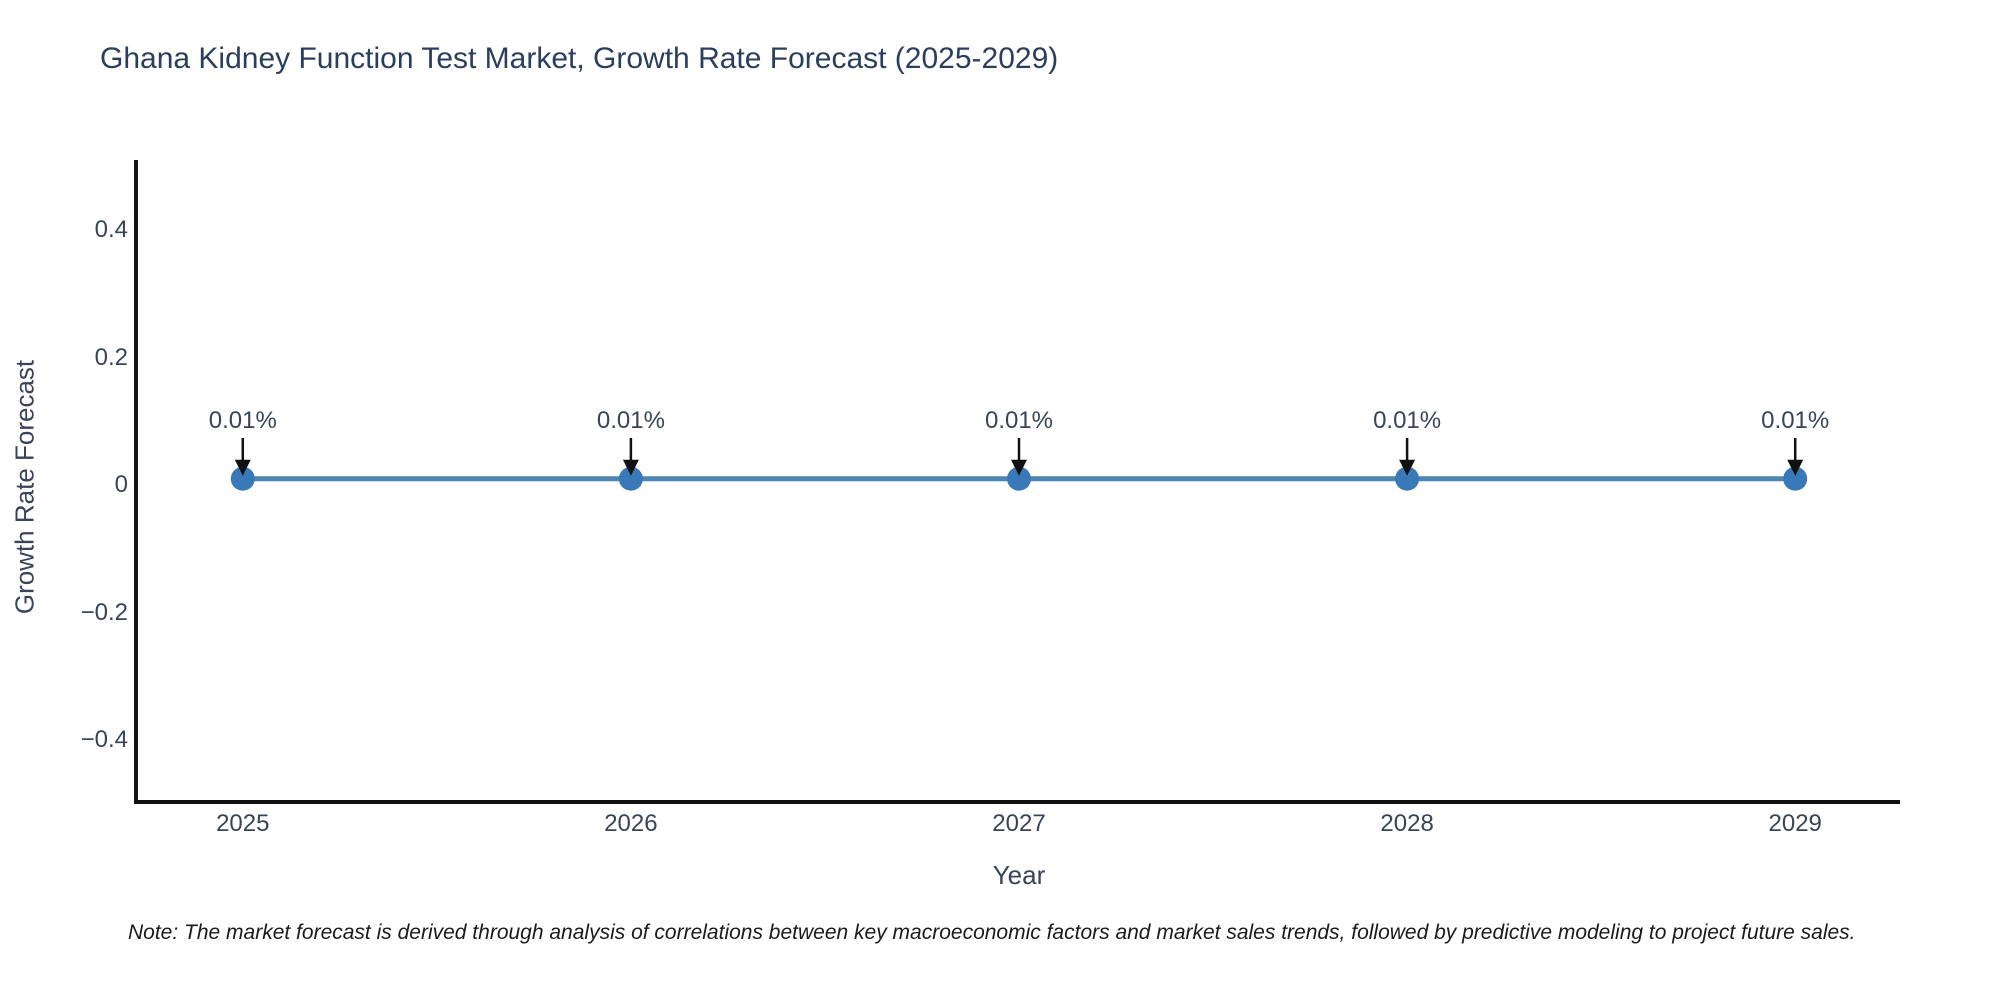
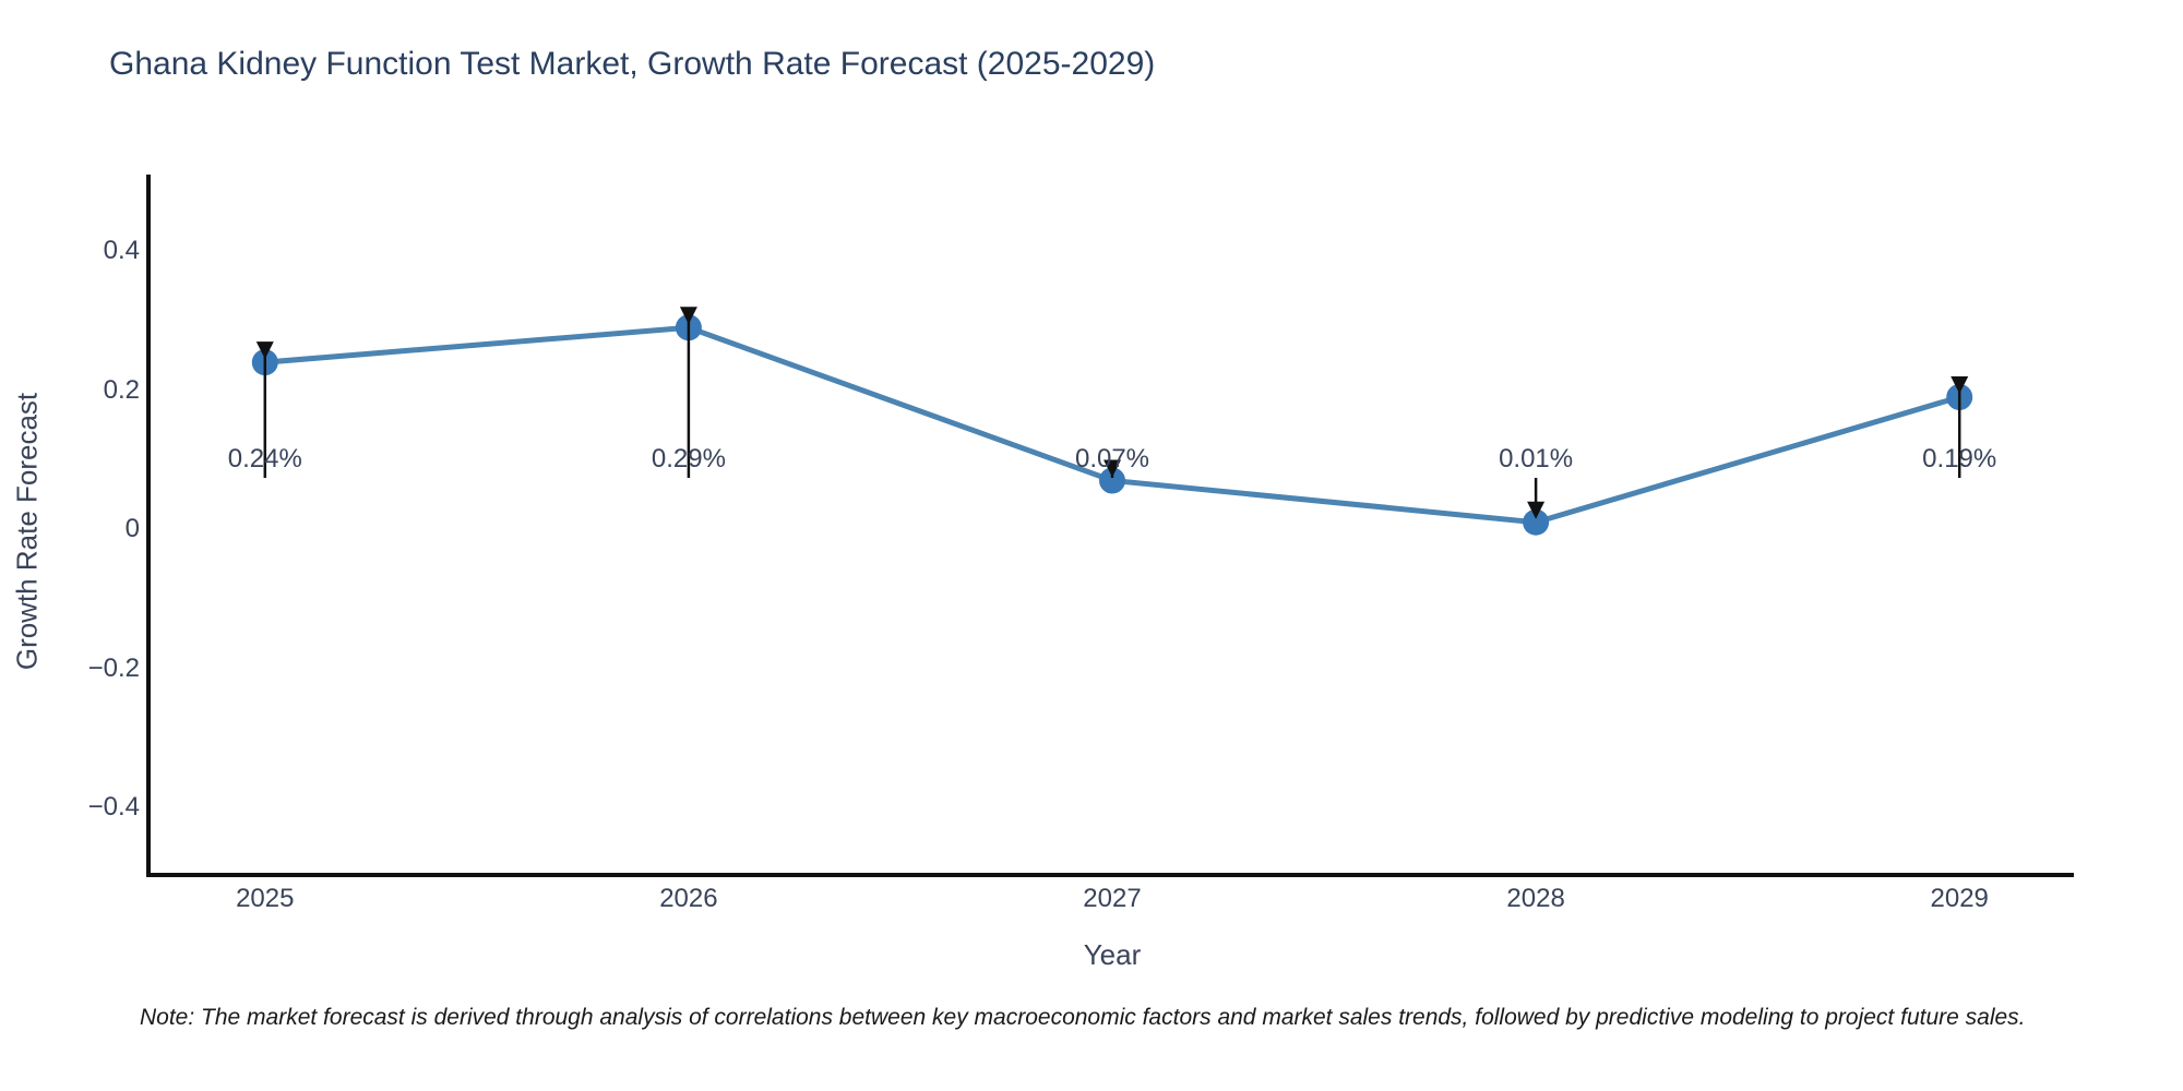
2025: 0.01% -> 0.24%
2026: 0.01% -> 0.29%
2027: 0.01% -> 0.07%
2029: 0.01% -> 0.19%
